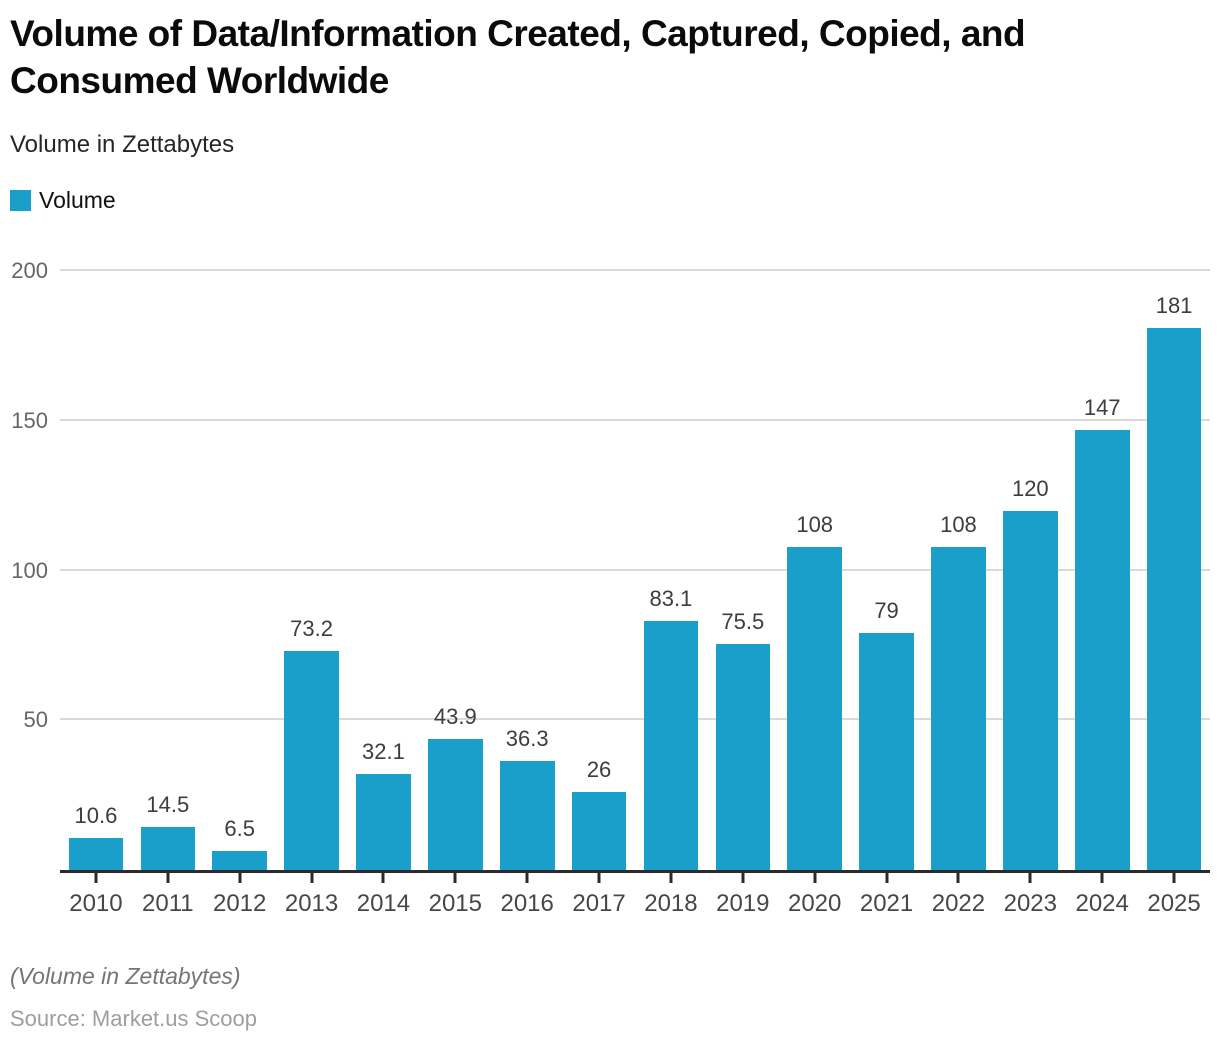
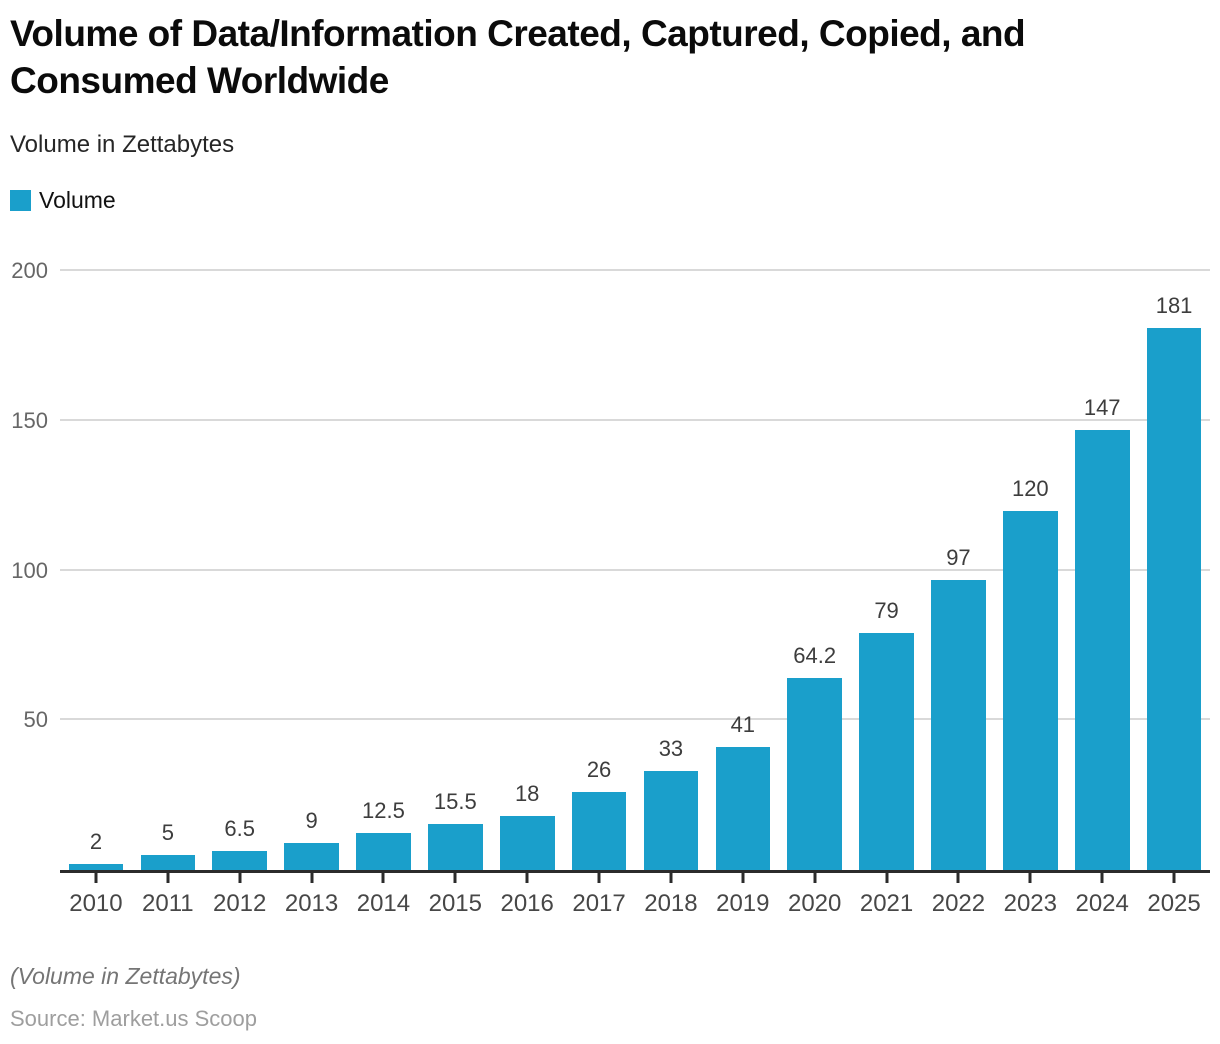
2010: 10.6 -> 2
2011: 14.5 -> 5
2013: 73.2 -> 9
2014: 32.1 -> 12.5
2015: 43.9 -> 15.5
2016: 36.3 -> 18
2018: 83.1 -> 33
2019: 75.5 -> 41
2020: 108 -> 64.2
2022: 108 -> 97
